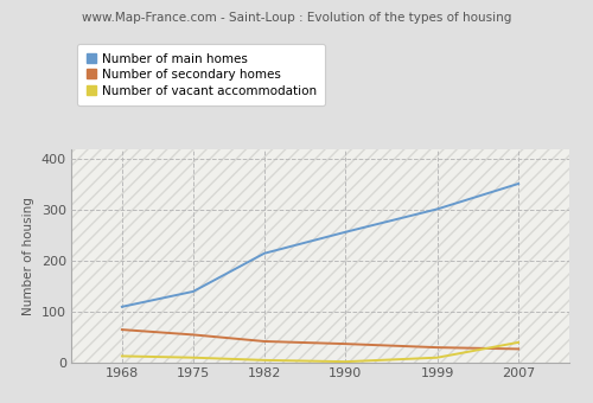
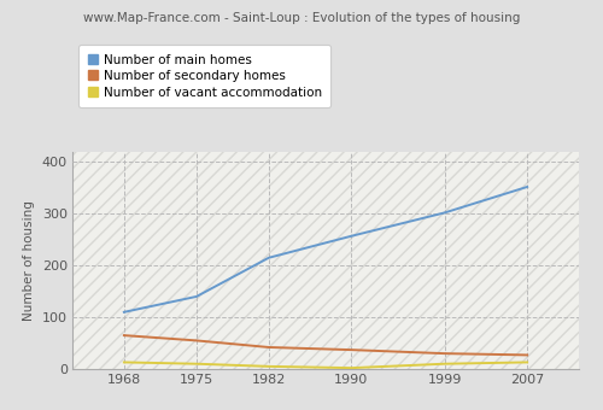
Number of vacant accommodation/2007: 40 -> 13
